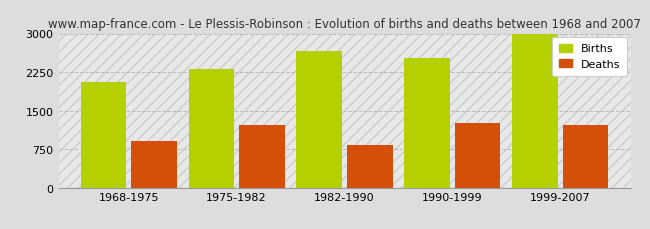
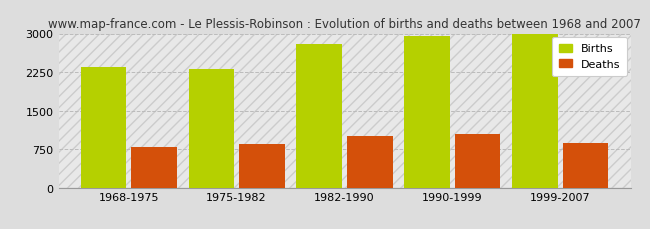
Births/1968-1975: 2060 -> 2350
Deaths/1968-1975: 900 -> 800
Deaths/1975-1982: 1220 -> 850
Births/1982-1990: 2660 -> 2800
Deaths/1982-1990: 820 -> 1000
Births/1990-1999: 2520 -> 2950
Deaths/1990-1999: 1260 -> 1050
Deaths/1999-2007: 1220 -> 870
